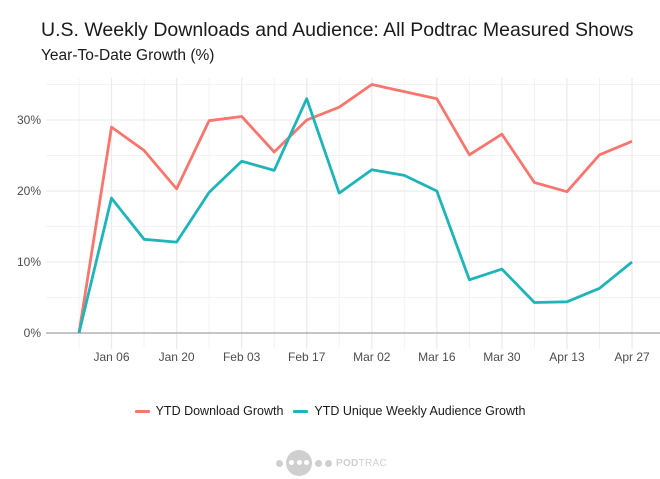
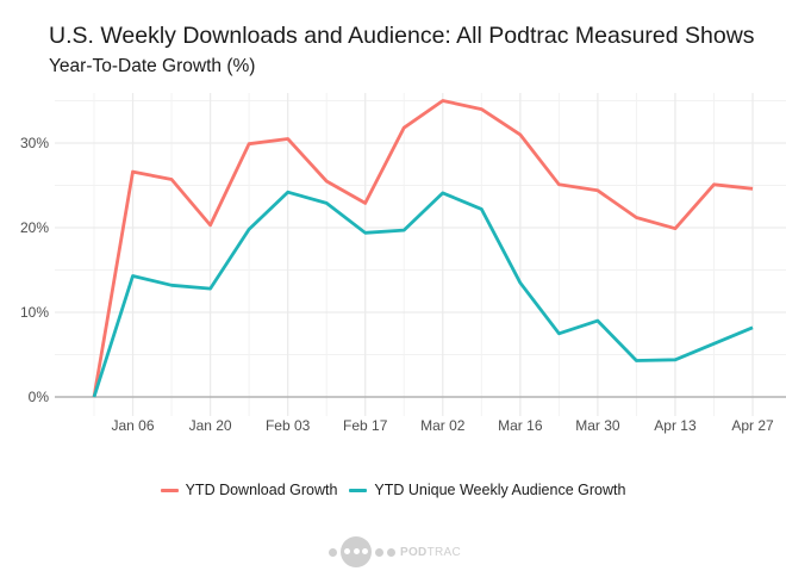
YTD Download Growth/Jan 06: 29% -> 27%
YTD Unique Weekly Audience Growth/Jan 06: 19% -> 14%
YTD Download Growth/Feb 17: 30% -> 23%
YTD Unique Weekly Audience Growth/Feb 17: 33% -> 19%
YTD Unique Weekly Audience Growth/Mar 02: 23% -> 24%
YTD Download Growth/Mar 16: 33% -> 31%
YTD Unique Weekly Audience Growth/Mar 16: 20% -> 14%
YTD Download Growth/Mar 30: 28% -> 24%
YTD Download Growth/Apr 27: 27% -> 25%
YTD Unique Weekly Audience Growth/Apr 27: 10% -> 8%
